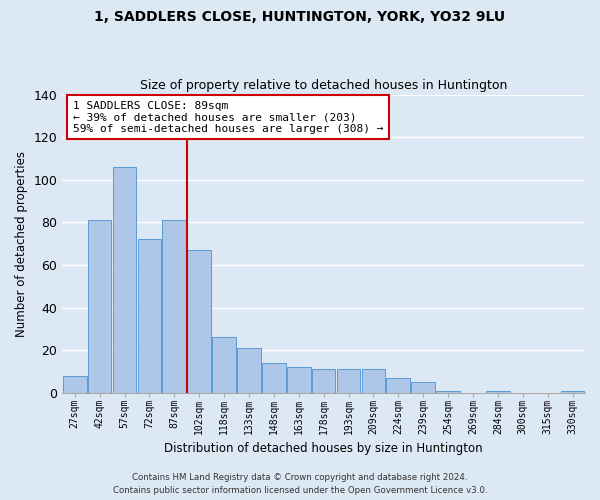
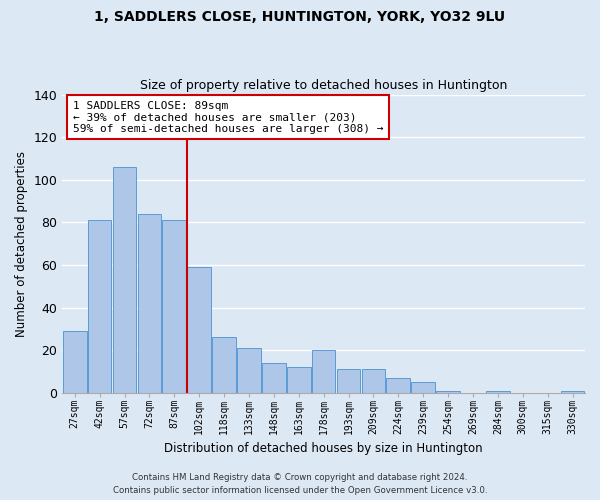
27sqm: 8 -> 29
72sqm: 72 -> 84
102sqm: 67 -> 59
178sqm: 11 -> 20
